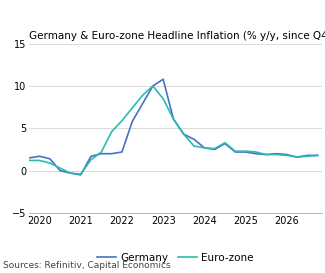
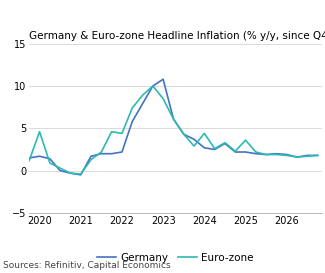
Euro-zone/2020: 1.2 -> 4.6
Euro-zone/2022: 5.9 -> 4.4
Euro-zone/2024: 2.7 -> 4.4
Euro-zone/2025: 2.3 -> 3.6
